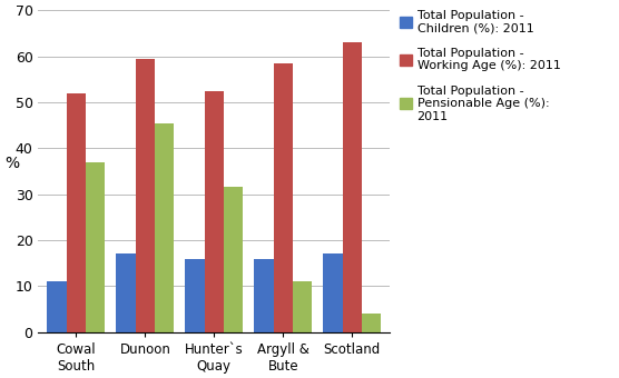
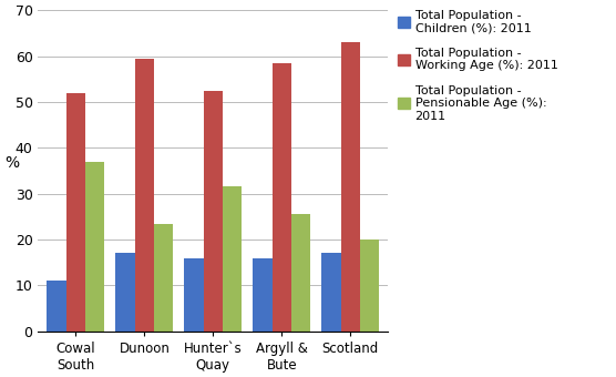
Total Population - Pensionable Age (%): 2011/Dunoon: 45.5 -> 23.5
Total Population - Pensionable Age (%): 2011/Argyll & Bute: 11.0 -> 25.5
Total Population - Pensionable Age (%): 2011/Scotland: 4.0 -> 20.0
